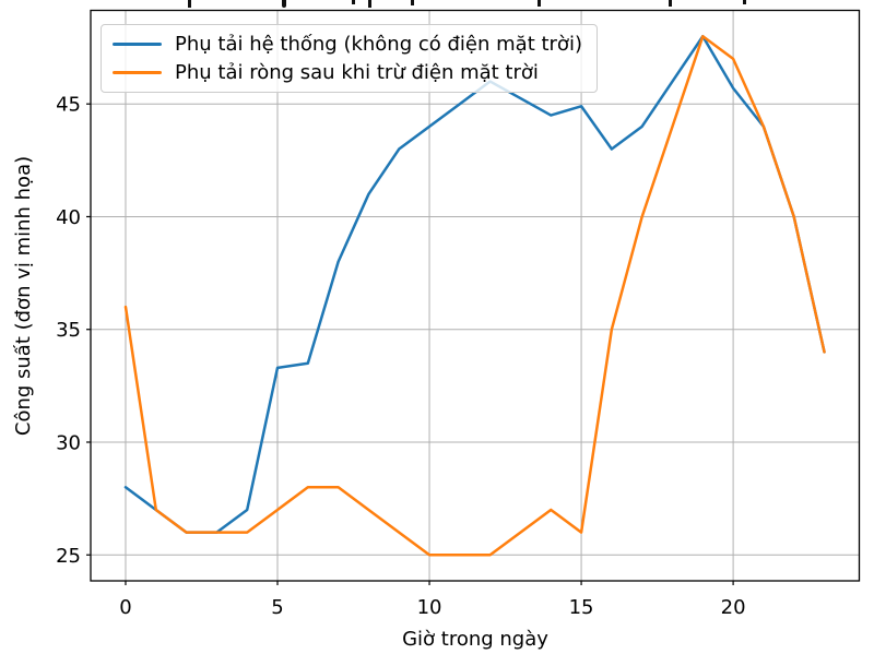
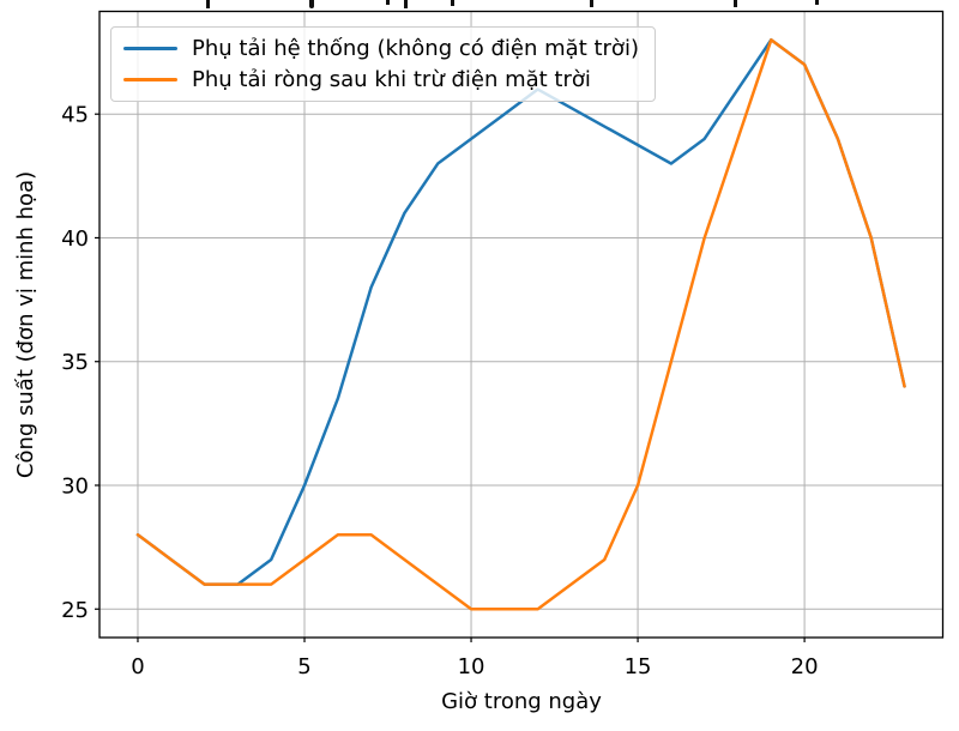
Phụ tải ròng sau khi trừ điện mặt trời/0: 36 -> 28
Phụ tải hệ thống (không có điện mặt trời)/5: 33.3 -> 30.0
Phụ tải hệ thống (không có điện mặt trời)/15: 44.9 -> 43.8
Phụ tải ròng sau khi trừ điện mặt trời/15: 26 -> 30
Phụ tải hệ thống (không có điện mặt trời)/20: 45.7 -> 47.0
